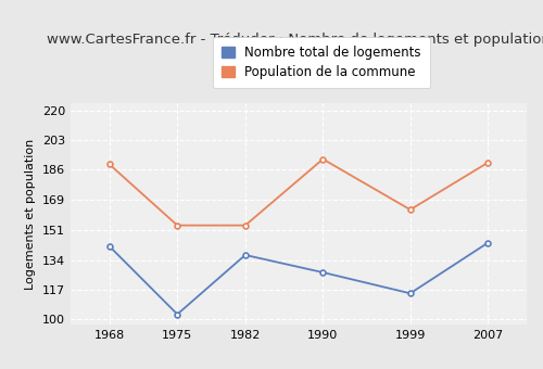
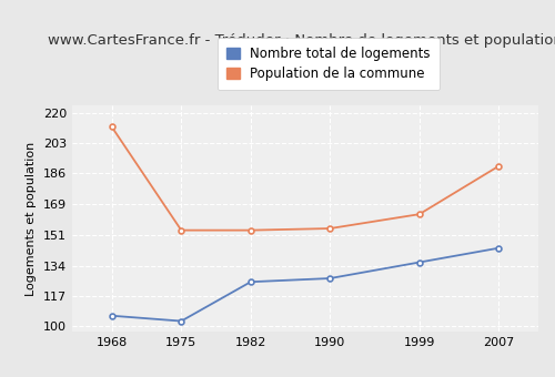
Nombre total de logements/1968: 142 -> 106
Population de la commune/1968: 189 -> 212
Nombre total de logements/1982: 137 -> 125
Population de la commune/1990: 192 -> 155
Nombre total de logements/1999: 115 -> 136
